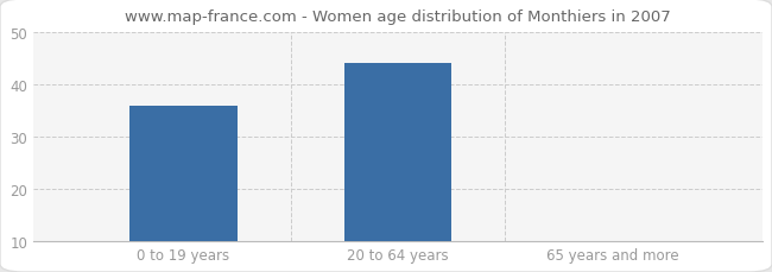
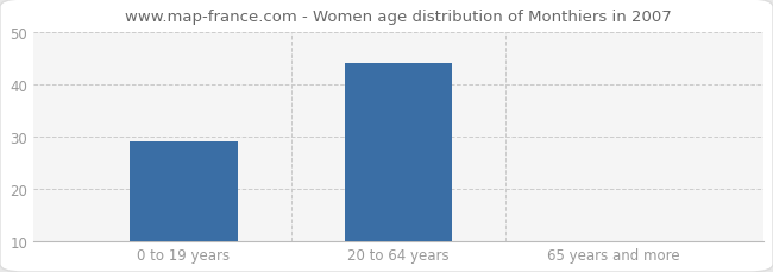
0 to 19 years: 36 -> 29
